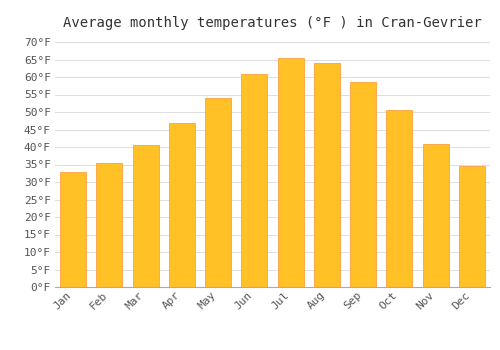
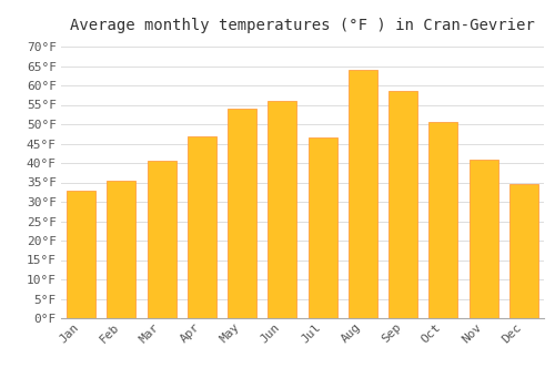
Jun: 61.0°F -> 56.0°F
Jul: 65.5°F -> 46.5°F
